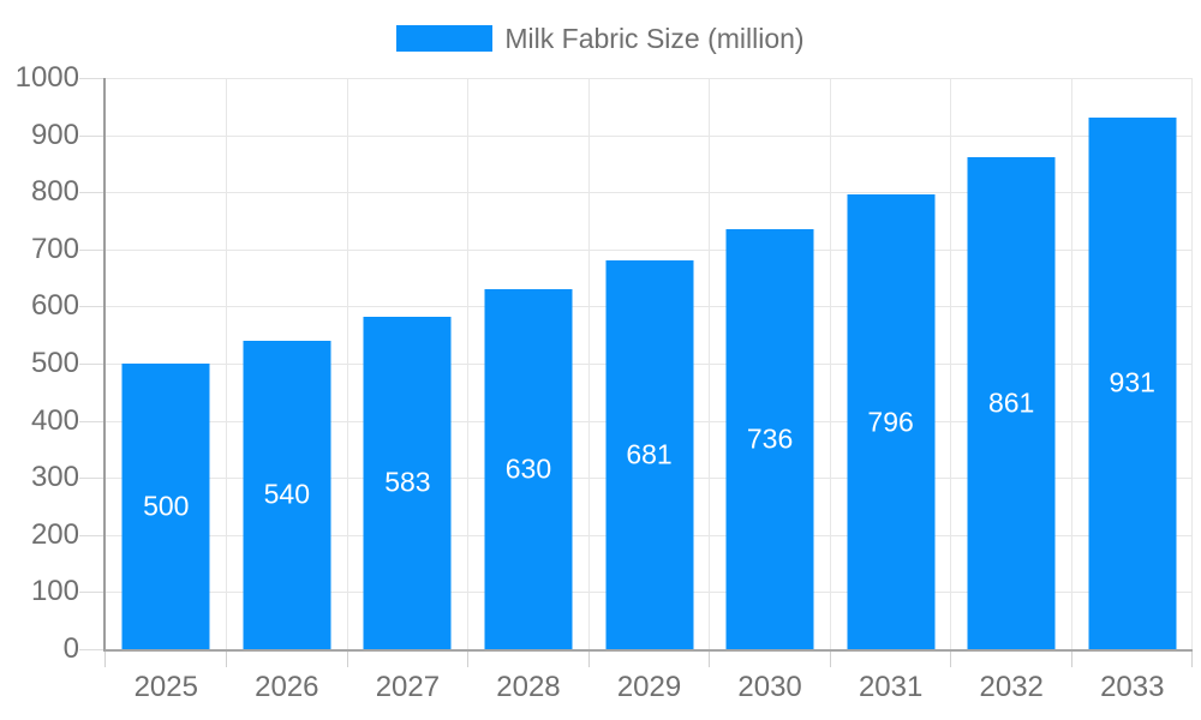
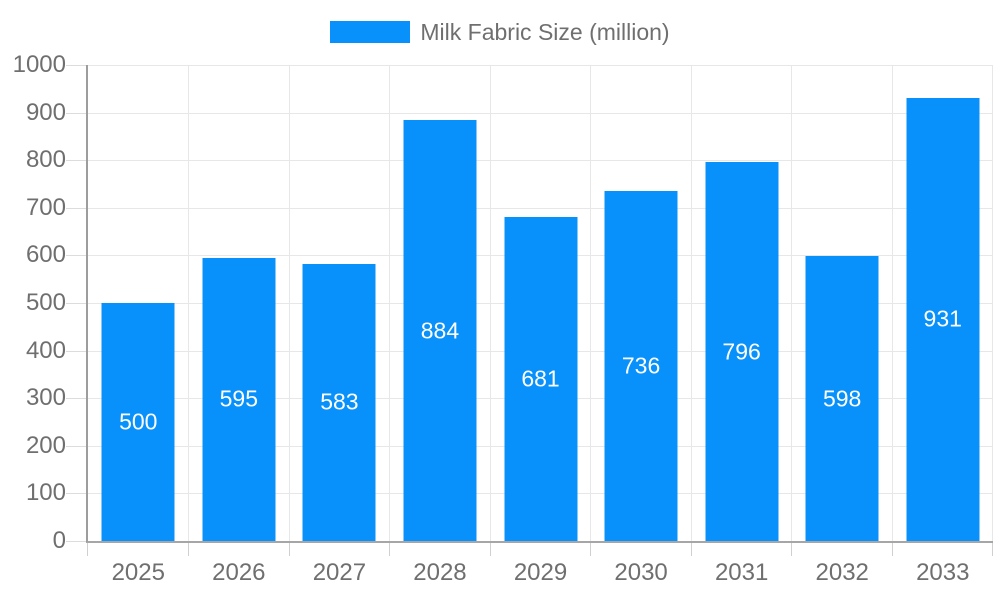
2026: 540 -> 595
2028: 630 -> 884
2032: 861 -> 598
